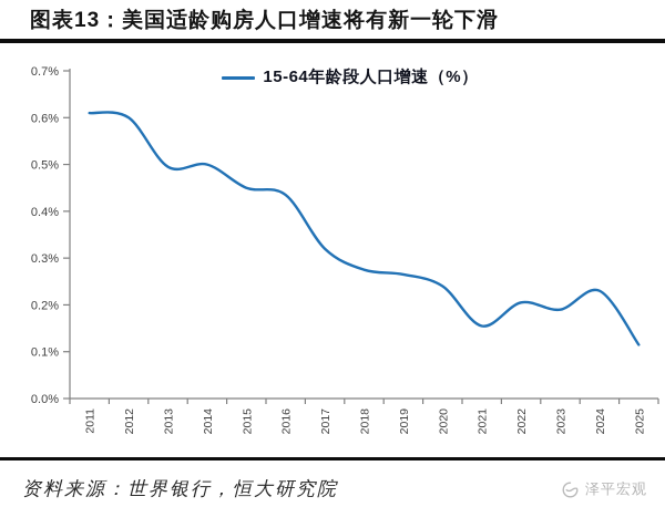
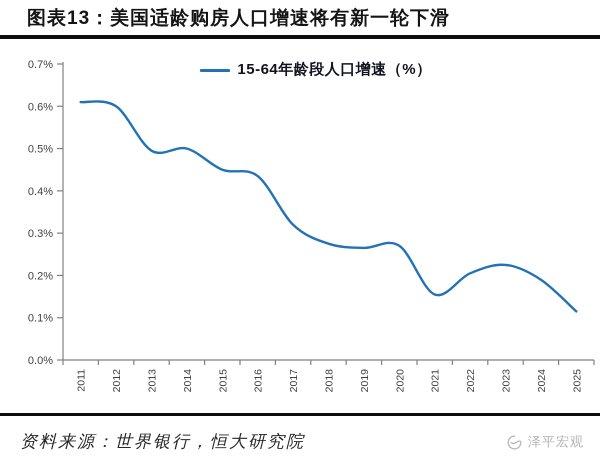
2020: 0.24% -> 0.27%
2023: 0.19% -> 0.23%
2024: 0.23% -> 0.19%
